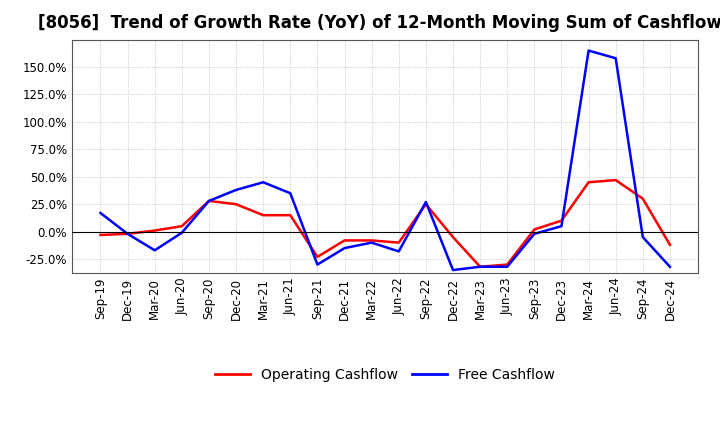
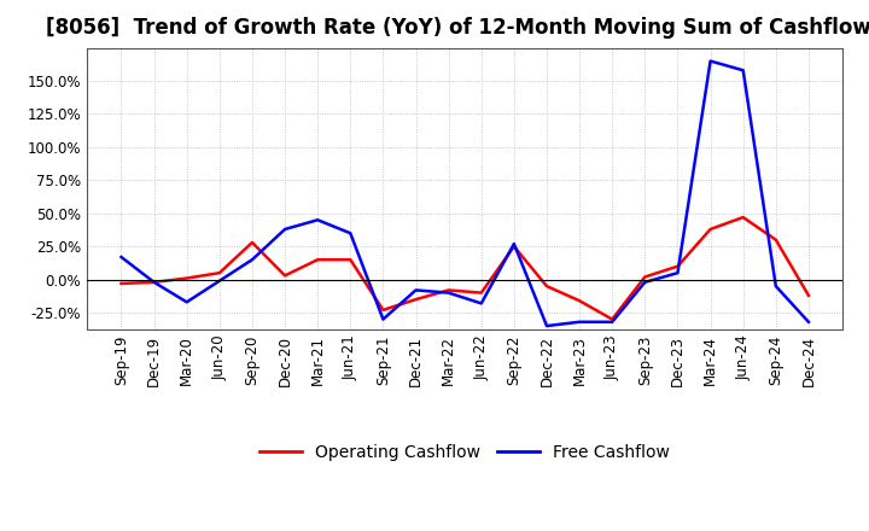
Free Cashflow/Sep-20: 28% -> 15%
Operating Cashflow/Dec-20: 25% -> 3%
Operating Cashflow/Dec-21: -8% -> -15%
Free Cashflow/Dec-21: -15% -> -8%
Operating Cashflow/Mar-23: -32% -> -16%
Operating Cashflow/Mar-24: 45% -> 38%
